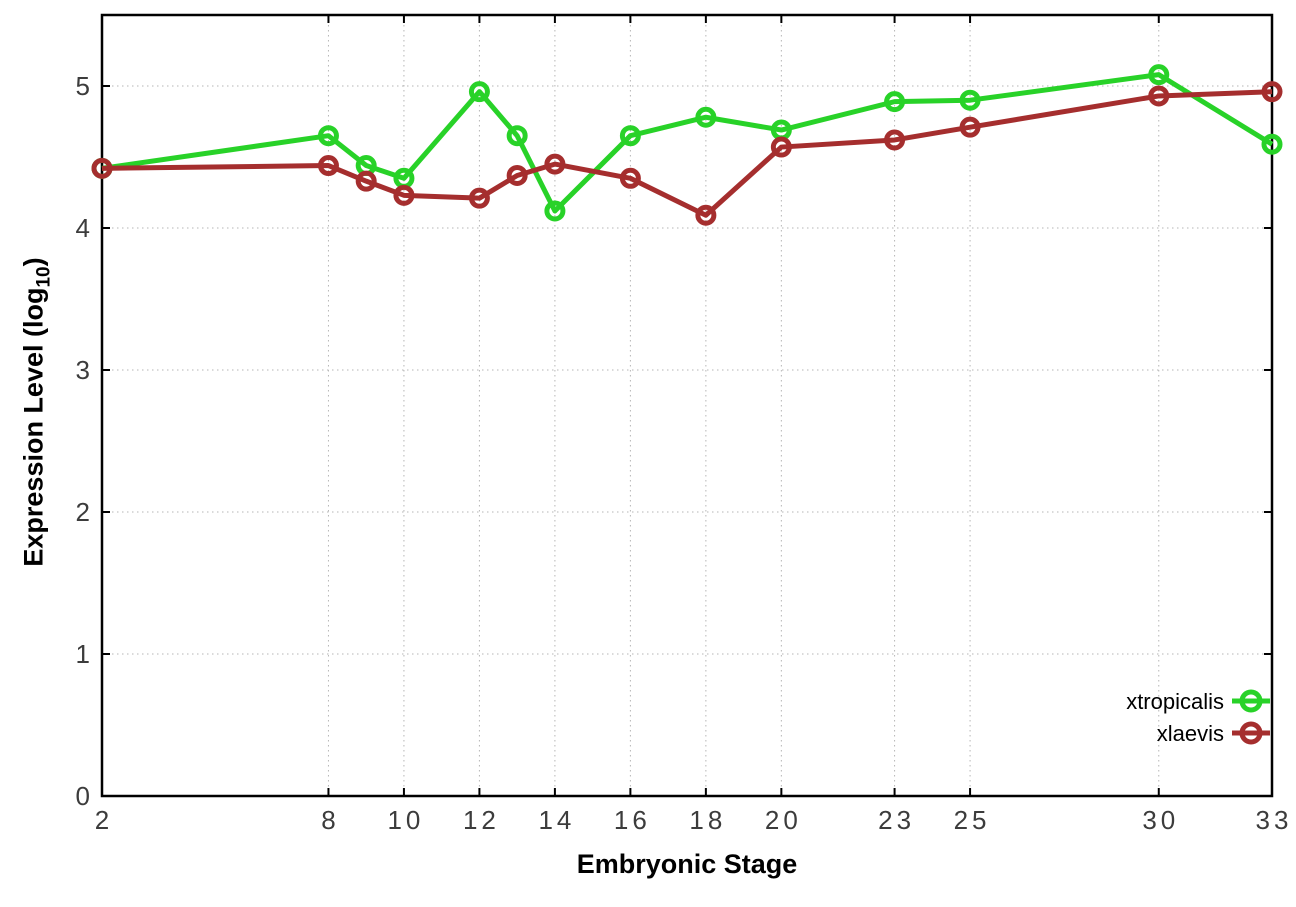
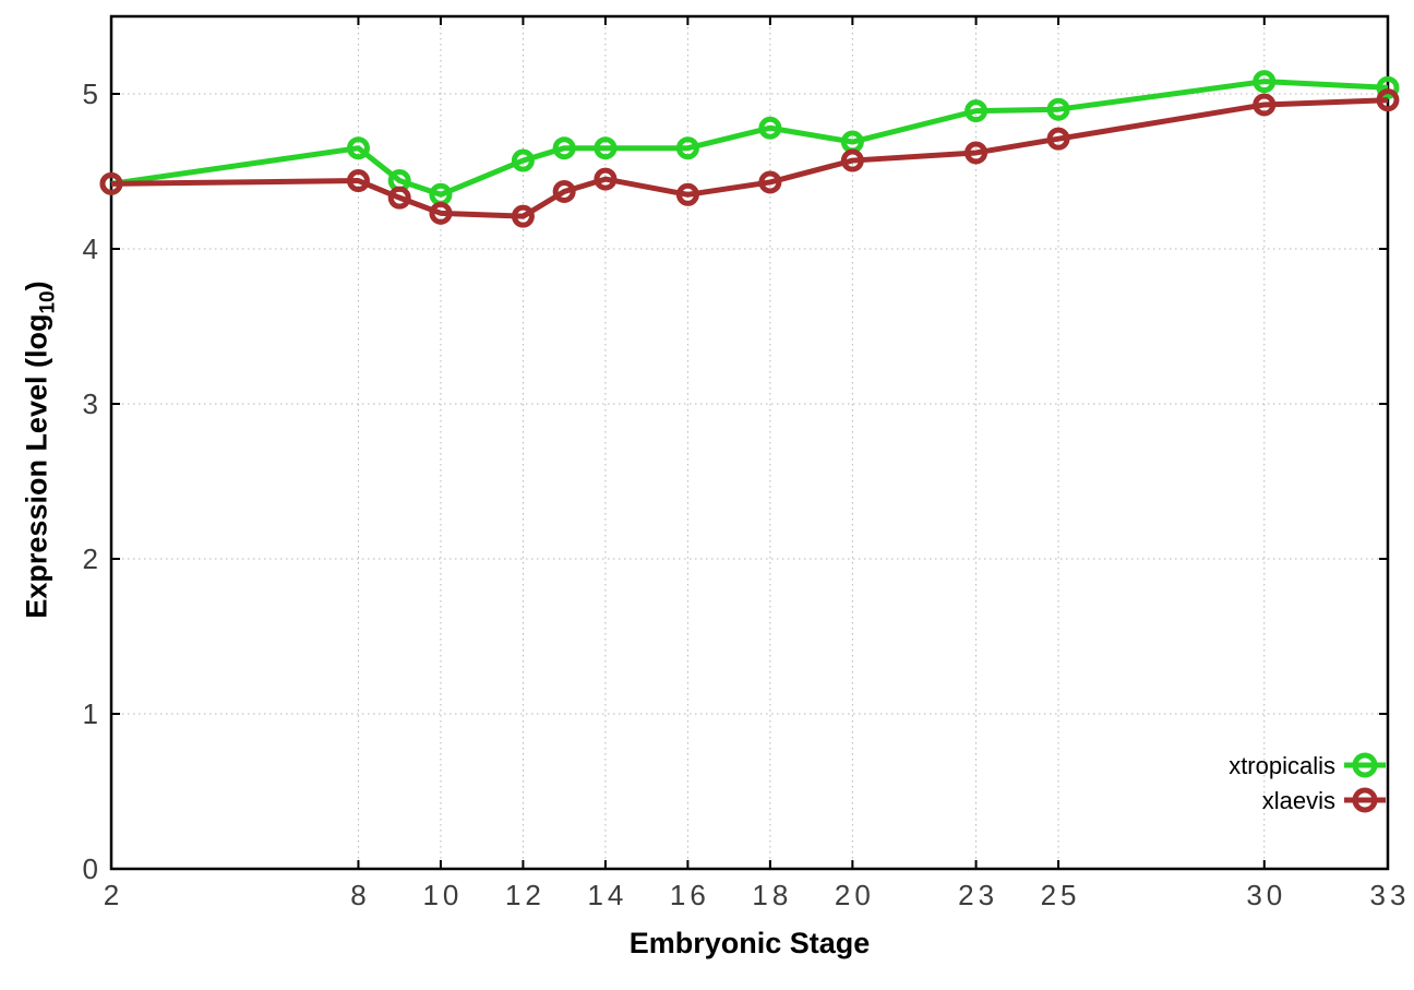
xtropicalis/12: 4.96 -> 4.57
xtropicalis/14: 4.12 -> 4.65
xlaevis/18: 4.09 -> 4.43
xtropicalis/33: 4.59 -> 5.04
